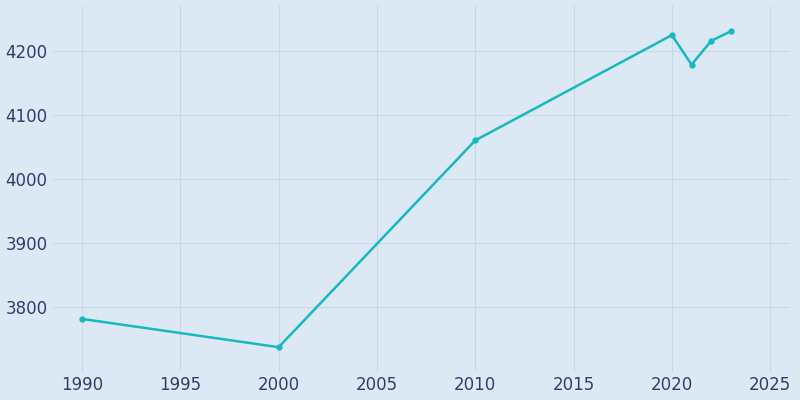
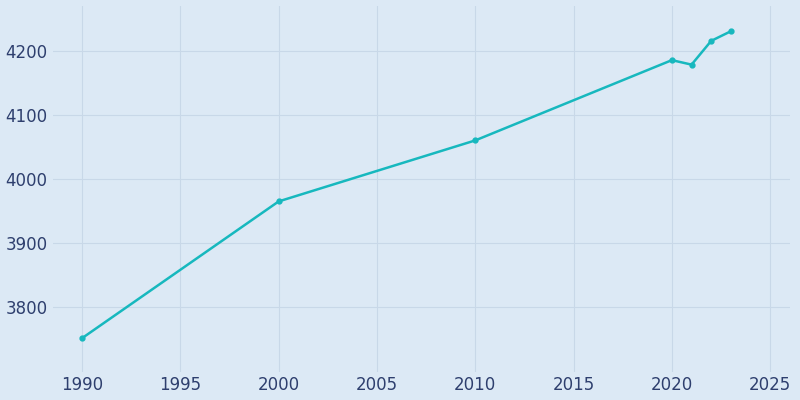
1990: 3782 -> 3752
2000: 3738 -> 3965
2020: 4224 -> 4185
